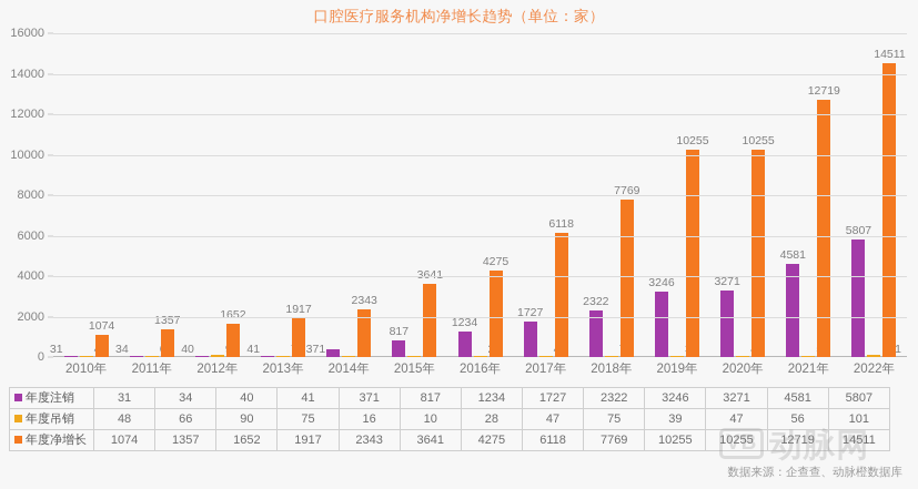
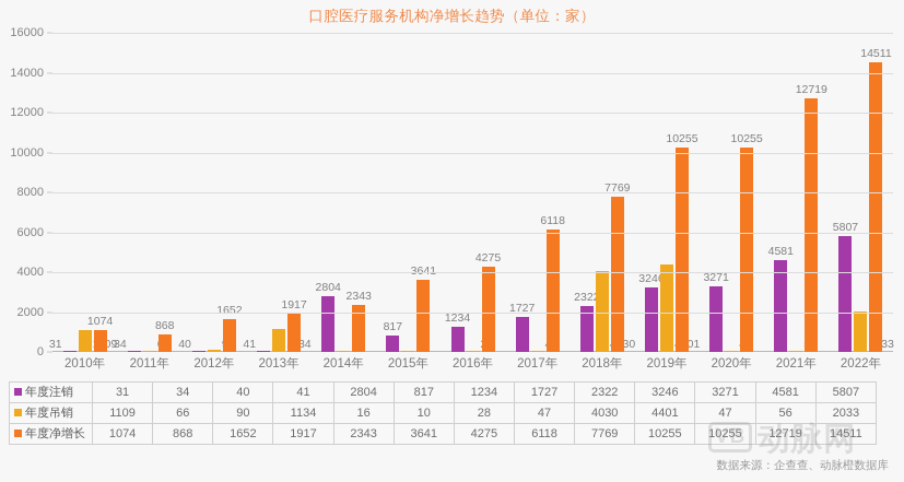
年度吊销/2010年: 48 -> 1109
年度净增长/2011年: 1357 -> 868
年度吊销/2013年: 75 -> 1134
年度注销/2014年: 371 -> 2804
年度吊销/2018年: 75 -> 4030
年度吊销/2019年: 39 -> 4401
年度吊销/2022年: 101 -> 2033
